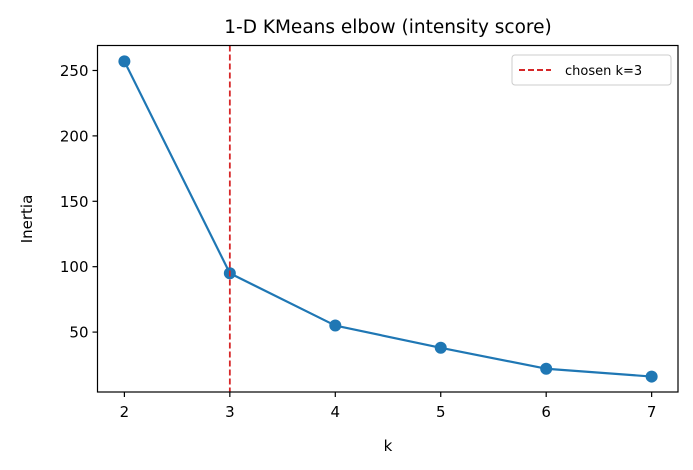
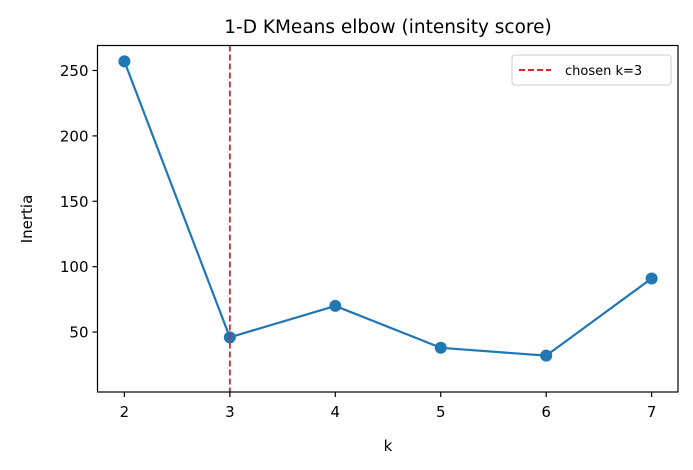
3: 95 -> 46
4: 55 -> 70
6: 22 -> 32
7: 16 -> 91
